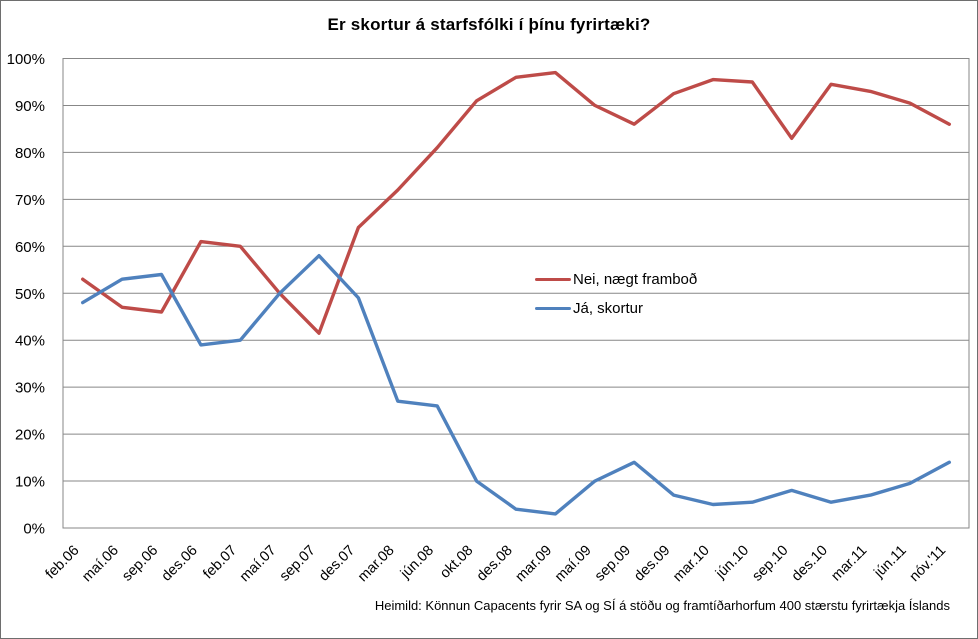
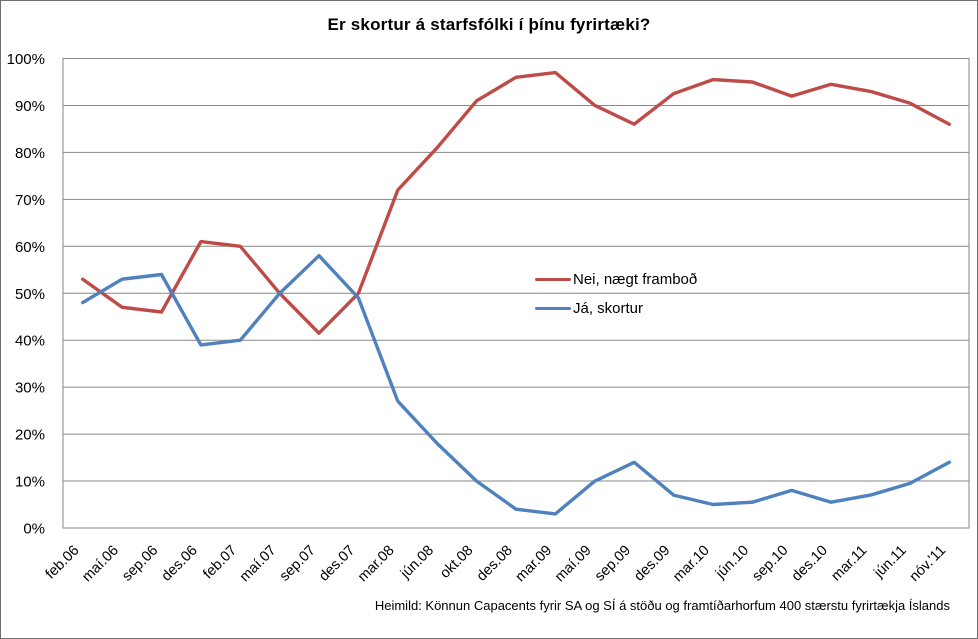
Nei, nægt framboð/des.07: 64% -> 50%
Já, skortur/jún.08: 26% -> 18%
Nei, nægt framboð/sep.10: 83% -> 92%
